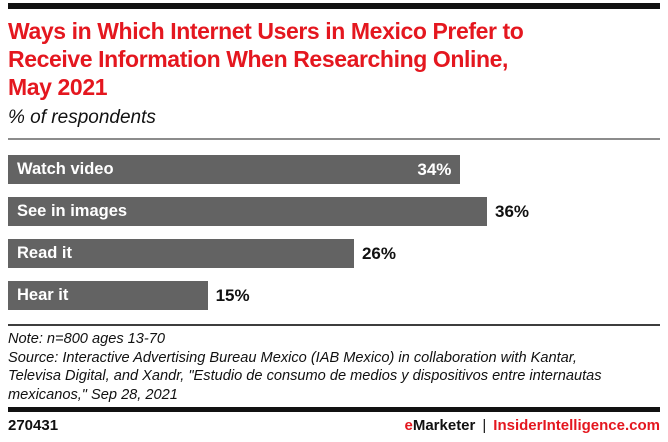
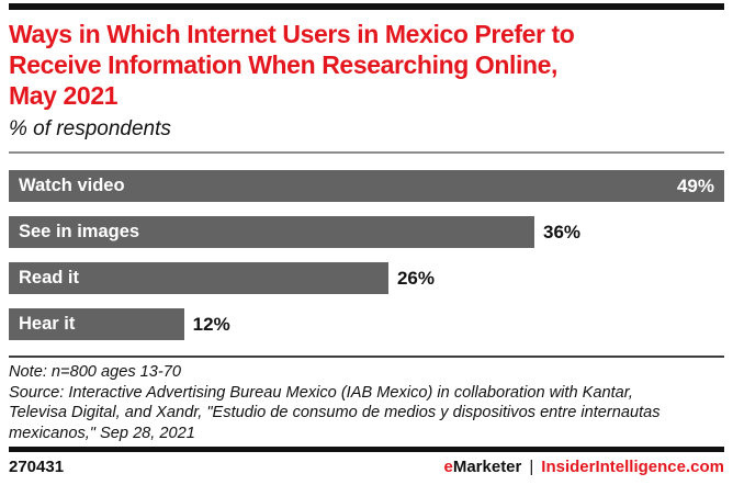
Watch video: 34% -> 49%
Hear it: 15% -> 12%
